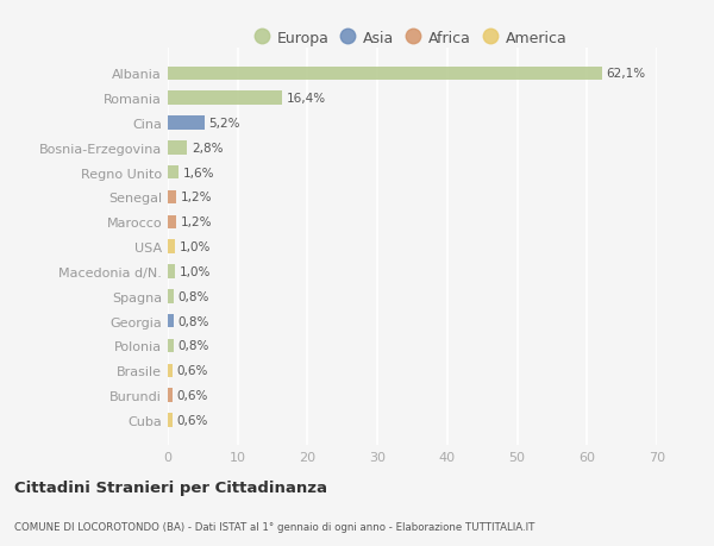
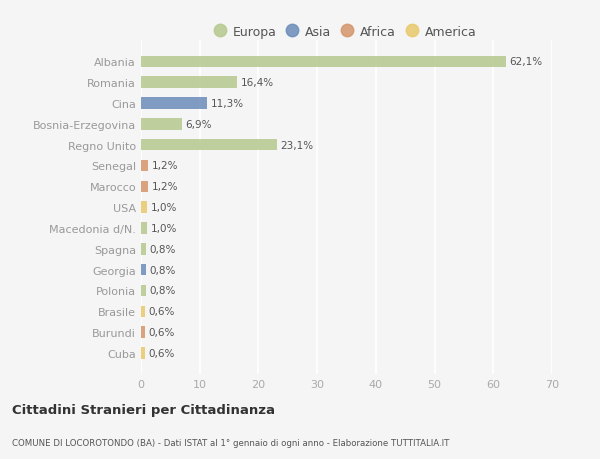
Cina: 5,2% -> 11,3%
Bosnia-Erzegovina: 2,8% -> 6,9%
Regno Unito: 1,6% -> 23,1%
